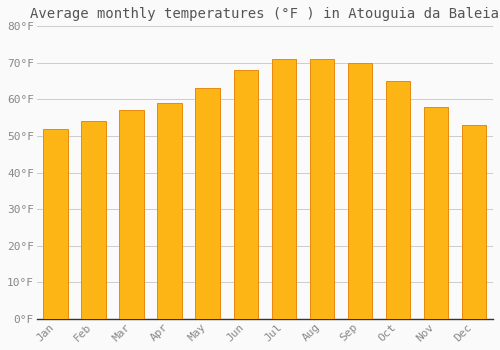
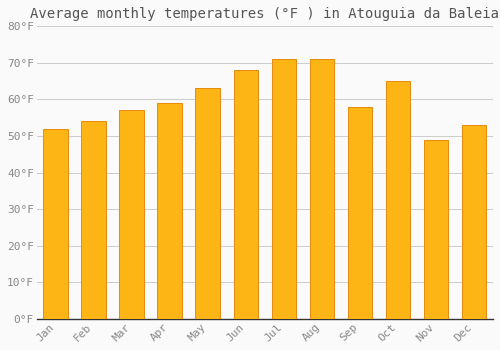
Sep: 70°F -> 58°F
Nov: 58°F -> 49°F
